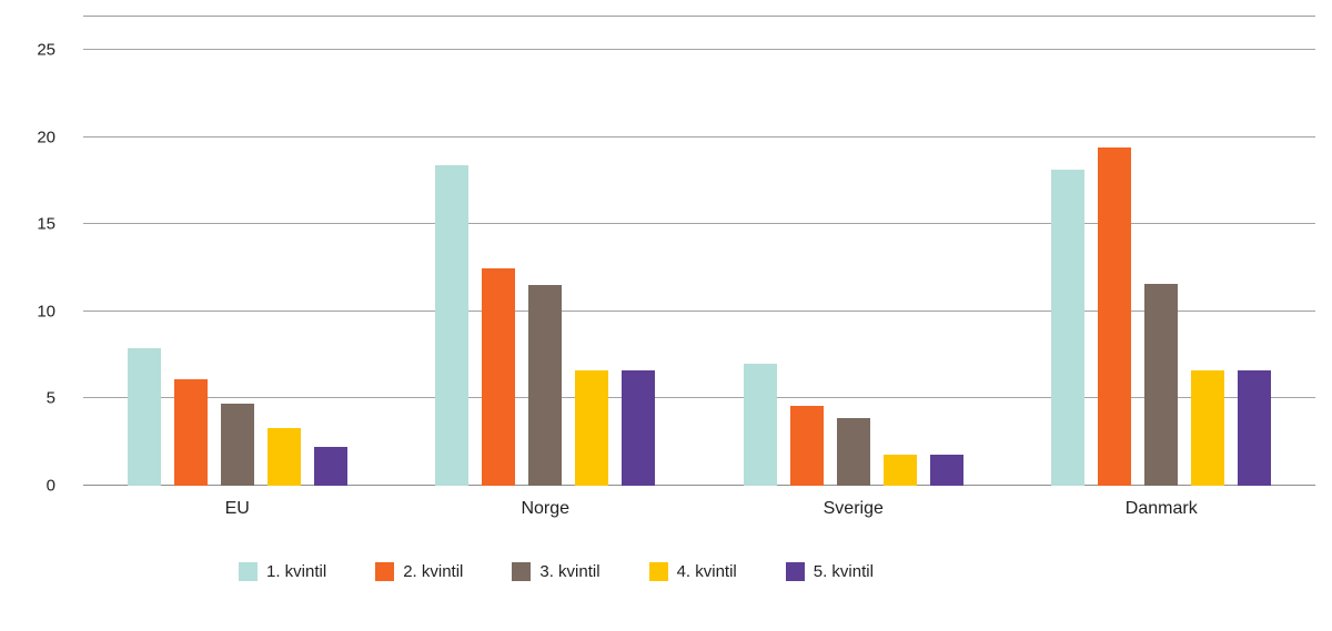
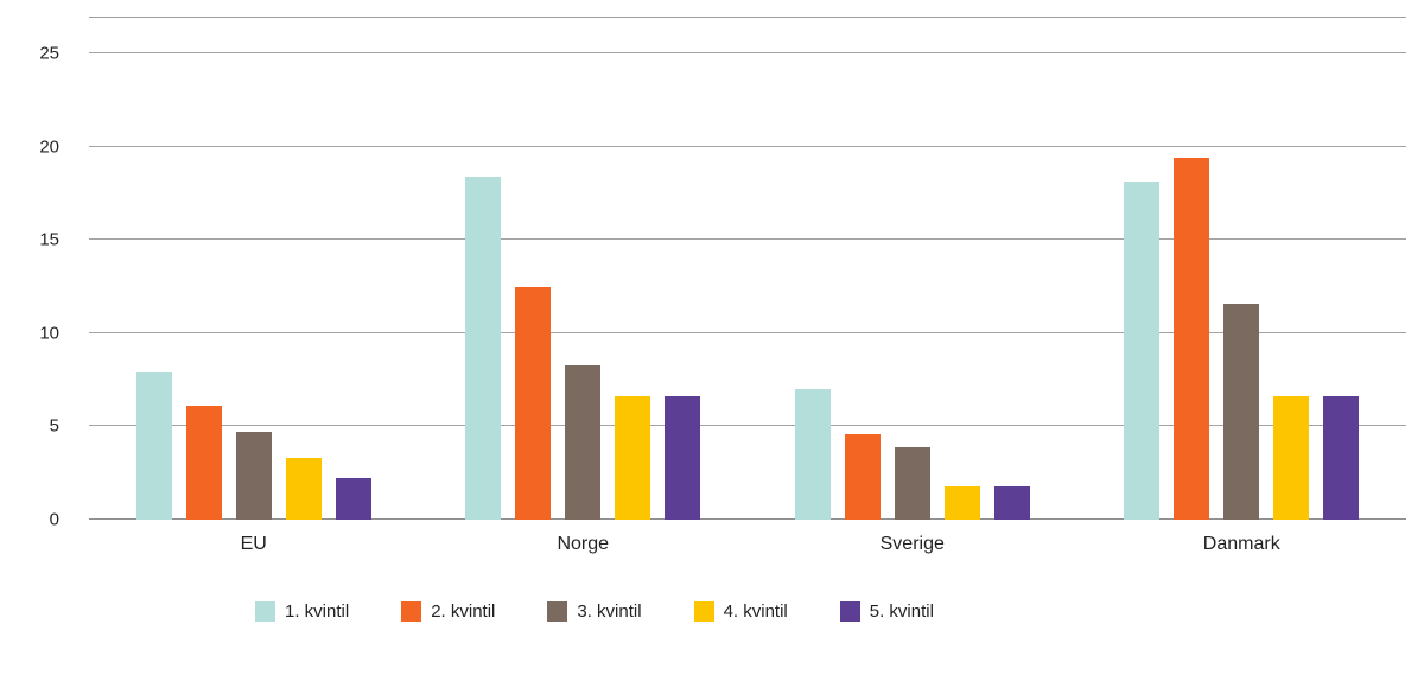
3. kvintil/Norge: 11.5 -> 8.3
